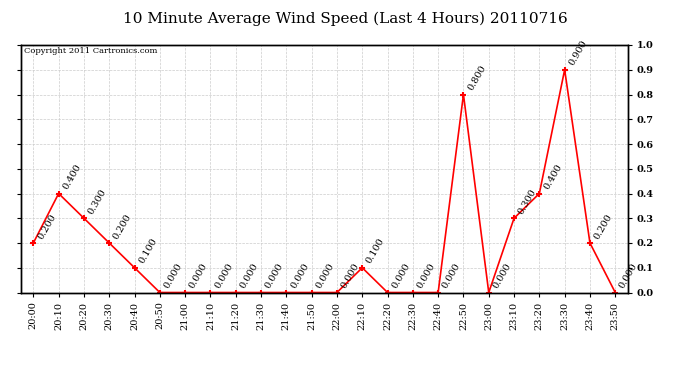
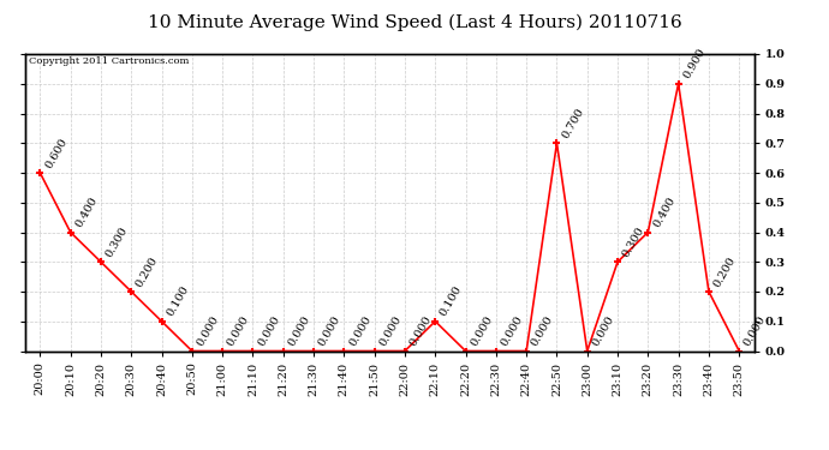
20:00: 0.200 -> 0.600
22:50: 0.800 -> 0.700
